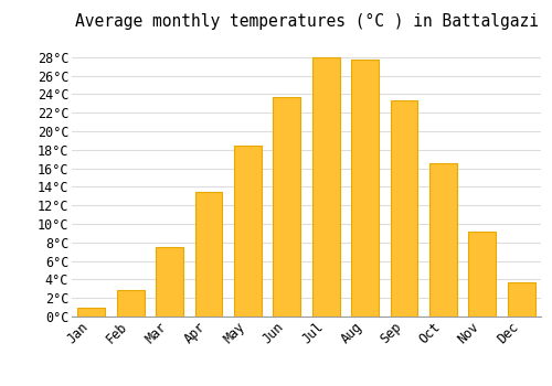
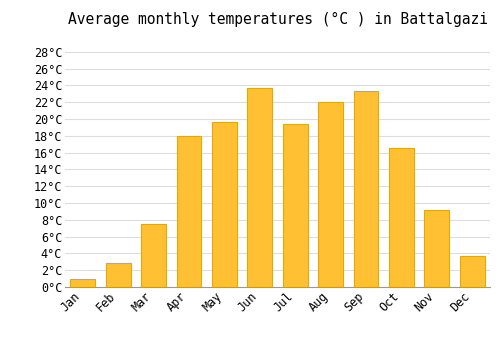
Apr: 13.5°C -> 18.0°C
May: 18.5°C -> 19.6°C
Jul: 28.0°C -> 19.4°C
Aug: 27.7°C -> 22.0°C
